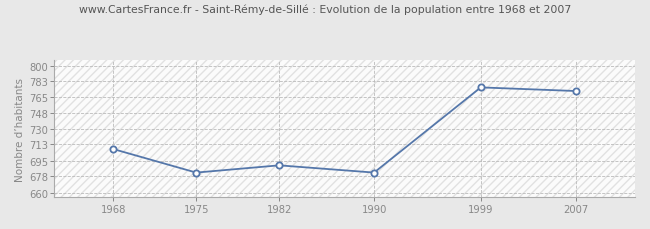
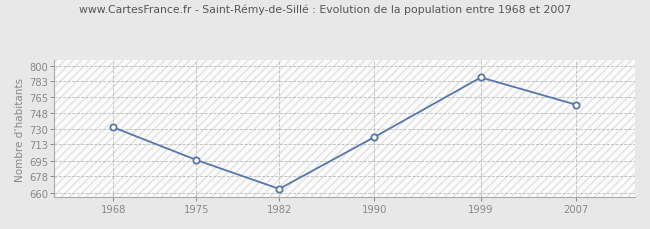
1968: 708 -> 732
1975: 682 -> 696
1982: 690 -> 664
1990: 682 -> 721
1999: 776 -> 787
2007: 772 -> 757
